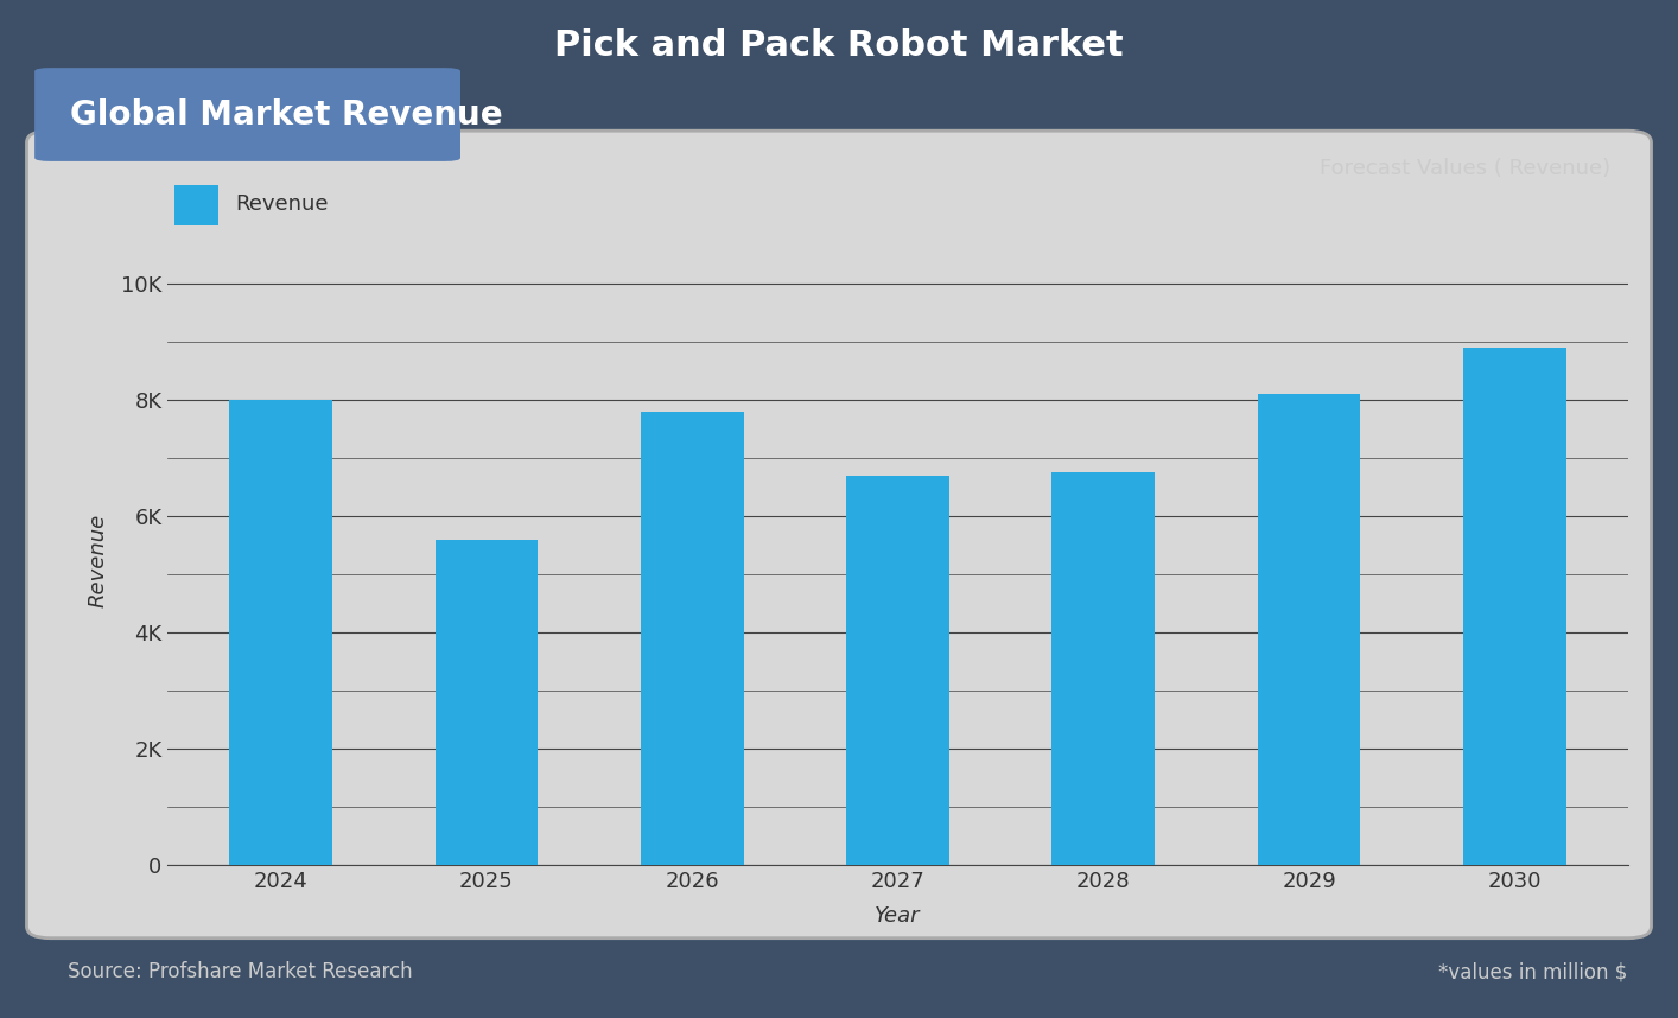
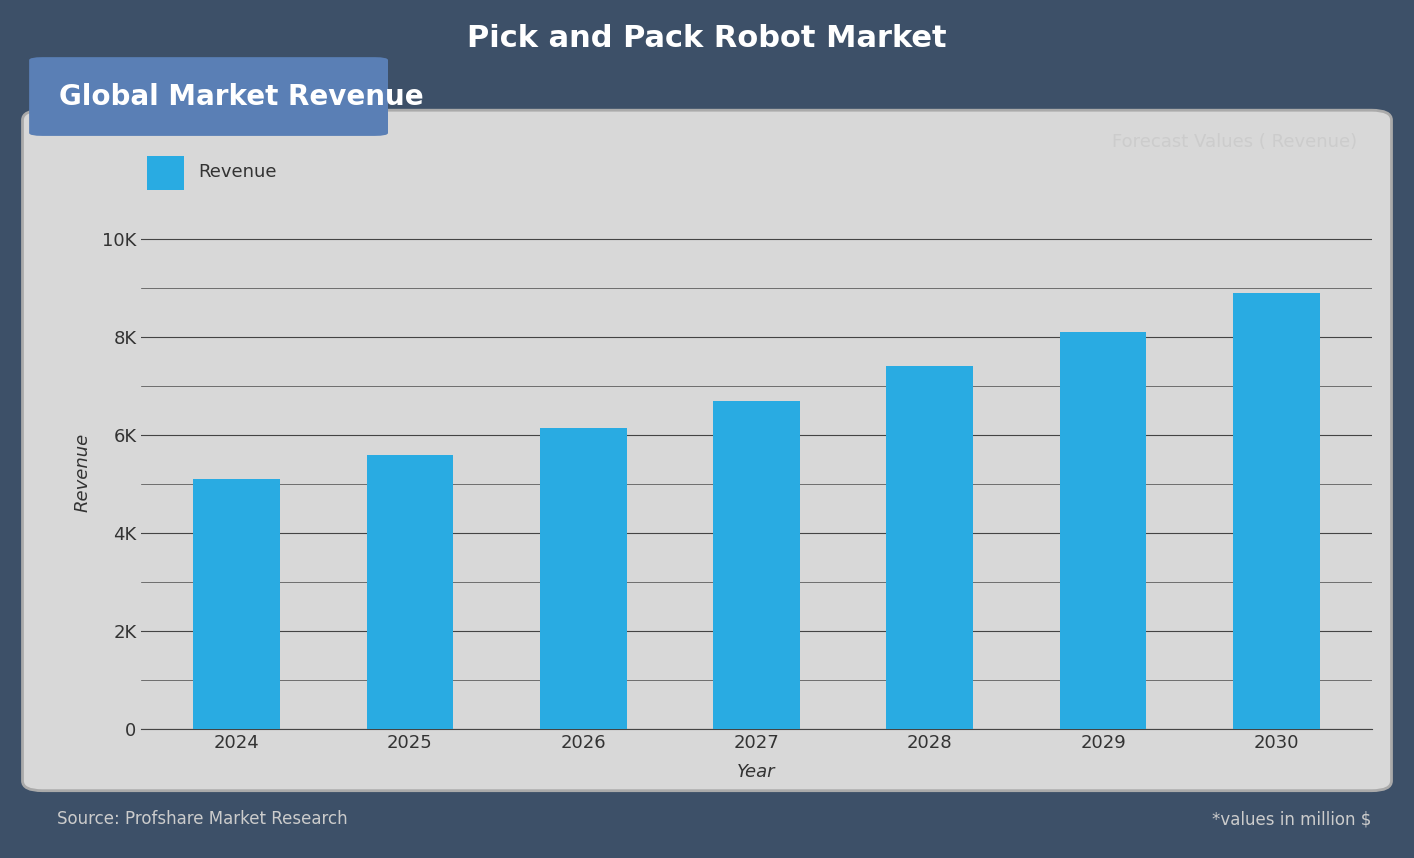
2024: 8.00K -> 5.10K
2026: 7.80K -> 6.15K
2028: 6.75K -> 7.40K
